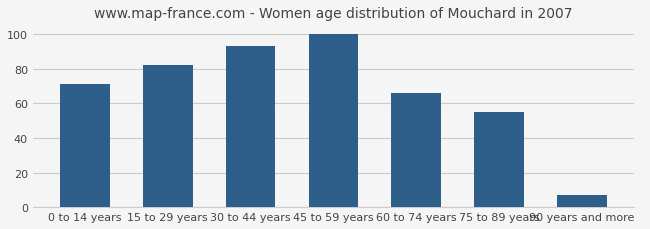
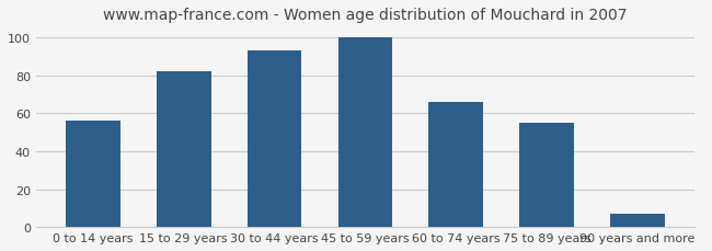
0 to 14 years: 71 -> 56
